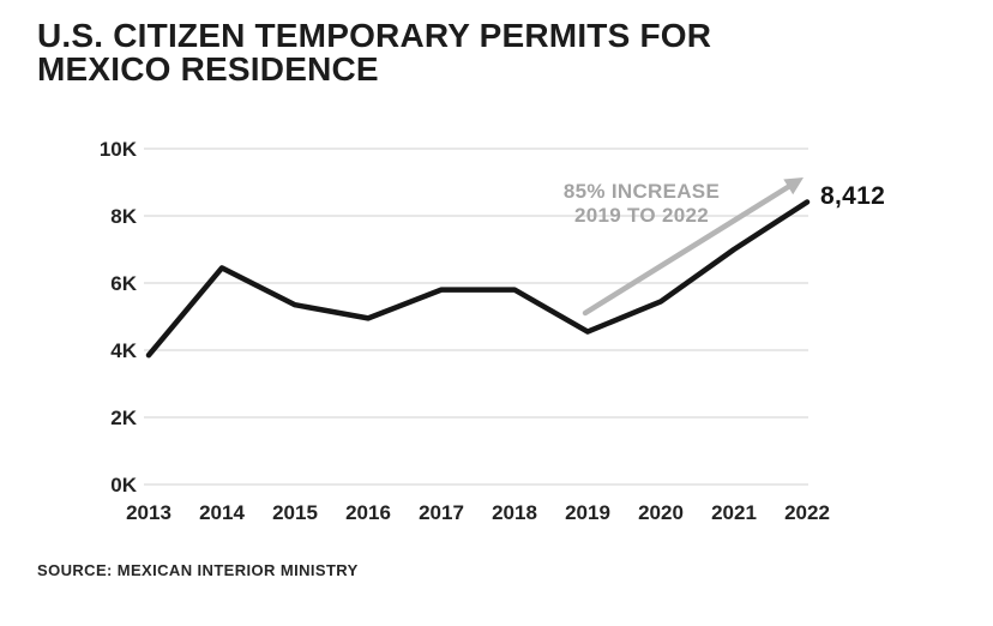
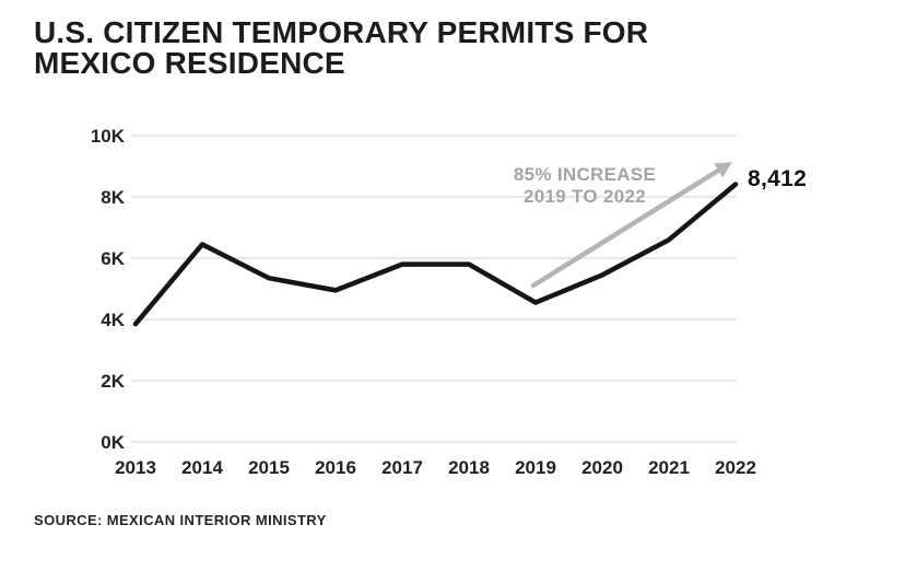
2021: 7.0K -> 6.6K
